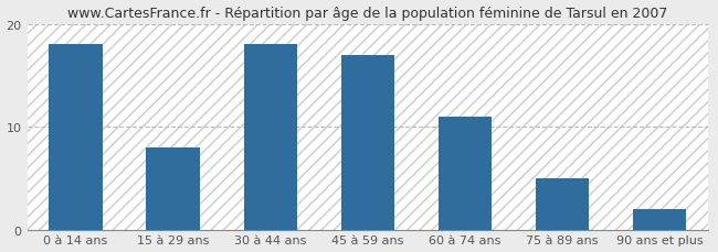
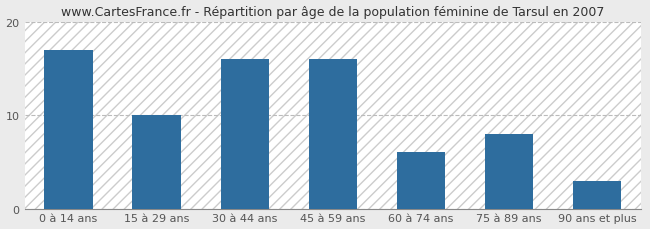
0 à 14 ans: 18 -> 17
15 à 29 ans: 8 -> 10
30 à 44 ans: 18 -> 16
45 à 59 ans: 17 -> 16
60 à 74 ans: 11 -> 6
75 à 89 ans: 5 -> 8
90 ans et plus: 2 -> 3
